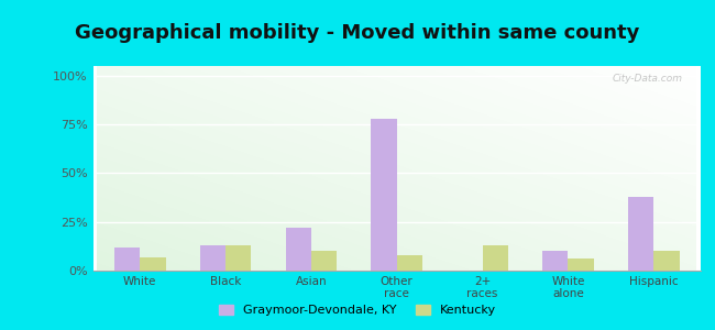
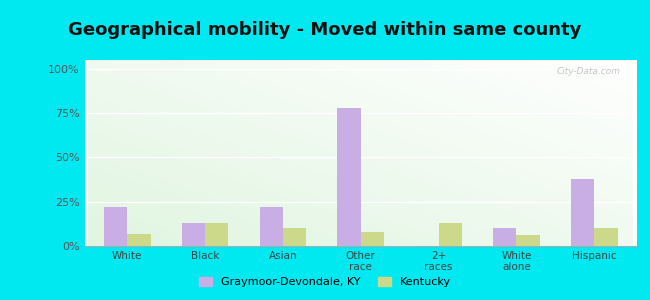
Graymoor-Devondale, KY/White: 12% -> 22%
